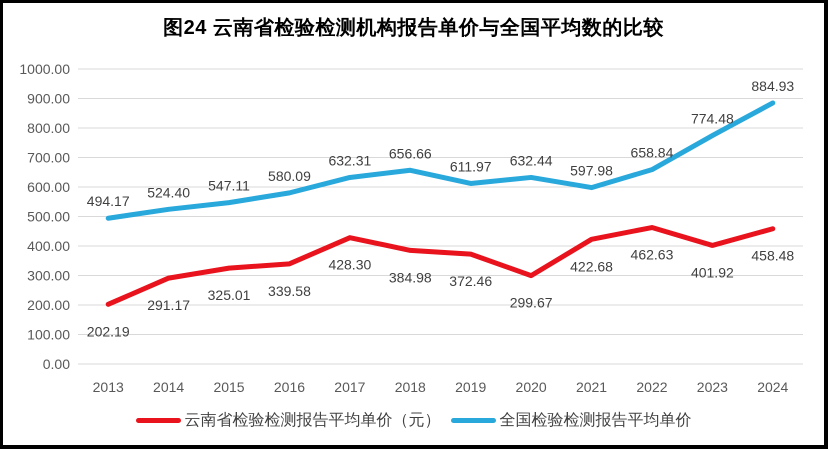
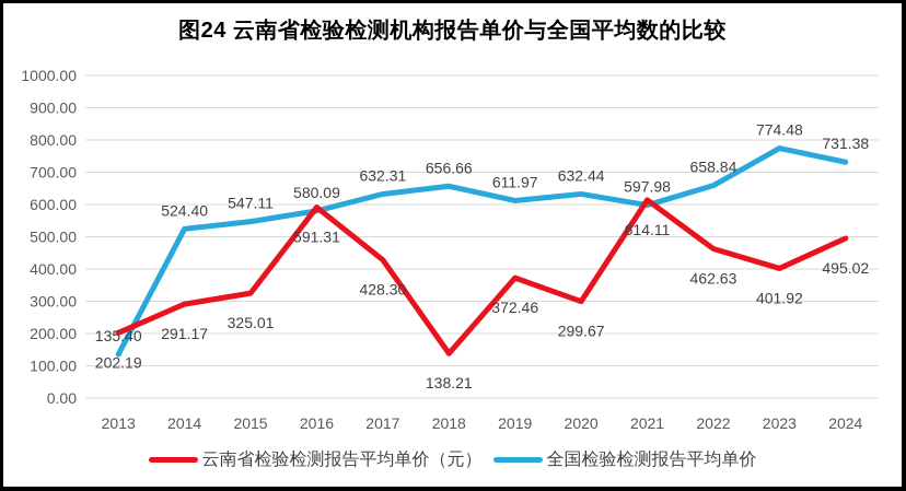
全国检验检测报告平均单价/2013: 494.17 -> 135.40
云南省检验检测报告平均单价（元）/2016: 339.58 -> 591.31
云南省检验检测报告平均单价（元）/2018: 384.98 -> 138.21
云南省检验检测报告平均单价（元）/2021: 422.68 -> 614.11
云南省检验检测报告平均单价（元）/2024: 458.48 -> 495.02
全国检验检测报告平均单价/2024: 884.93 -> 731.38
